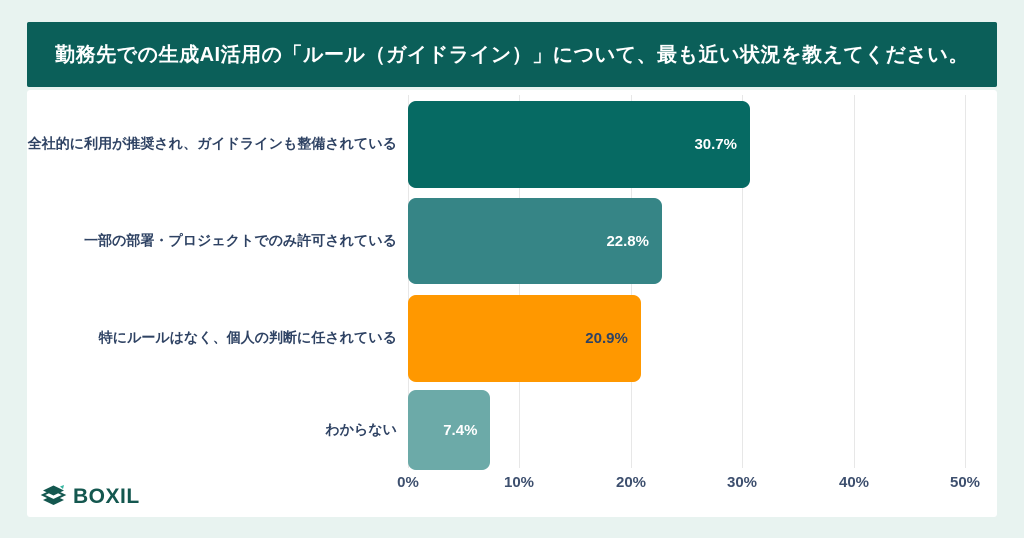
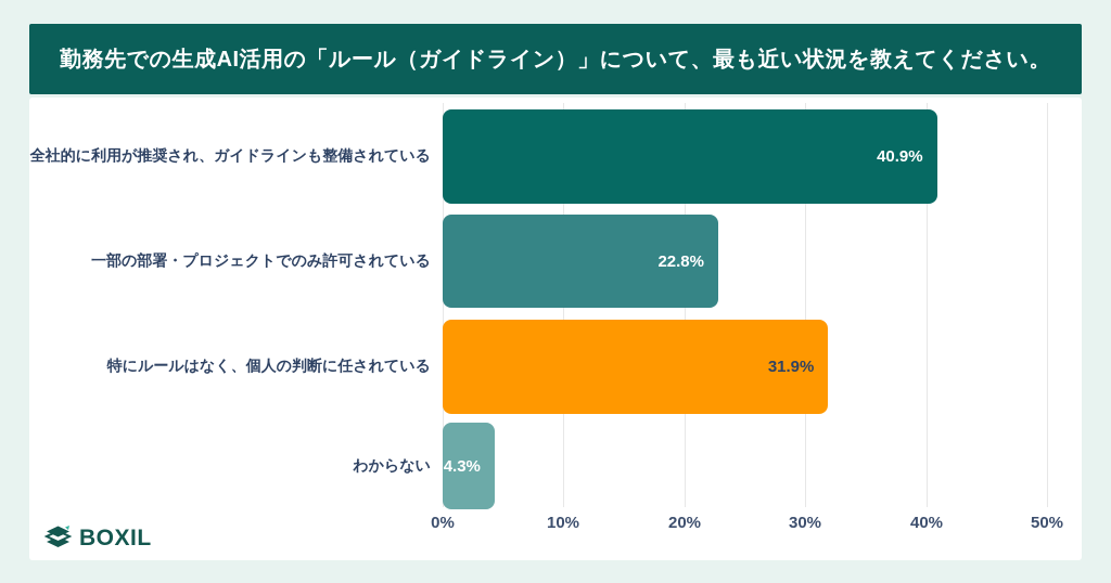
全社的に利用が推奨され、ガイドラインも整備されている: 30.7% -> 40.9%
特にルールはなく、個人の判断に任されている: 20.9% -> 31.9%
わからない: 7.4% -> 4.3%
